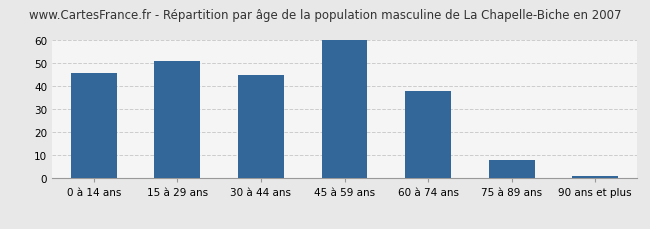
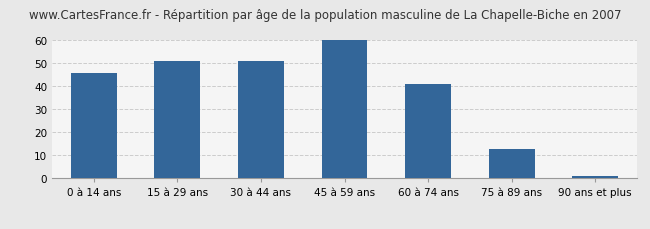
30 à 44 ans: 45 -> 51
60 à 74 ans: 38 -> 41
75 à 89 ans: 8 -> 13
